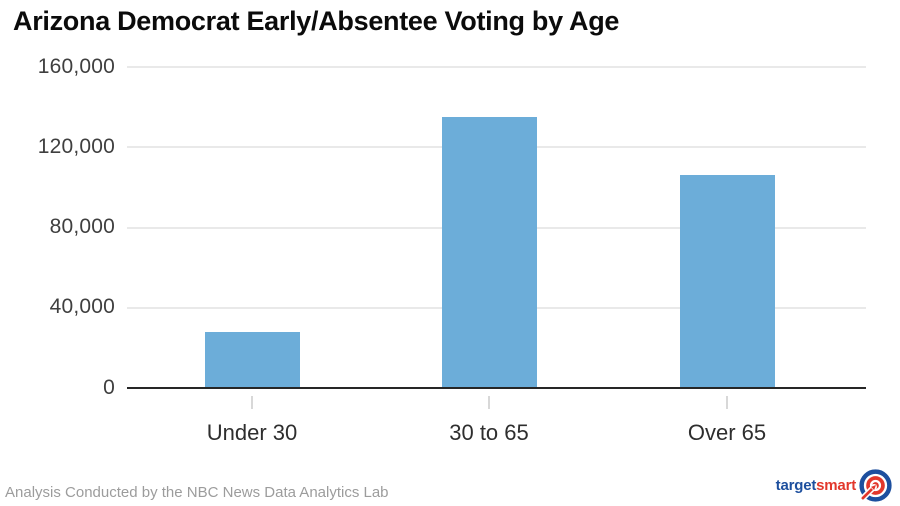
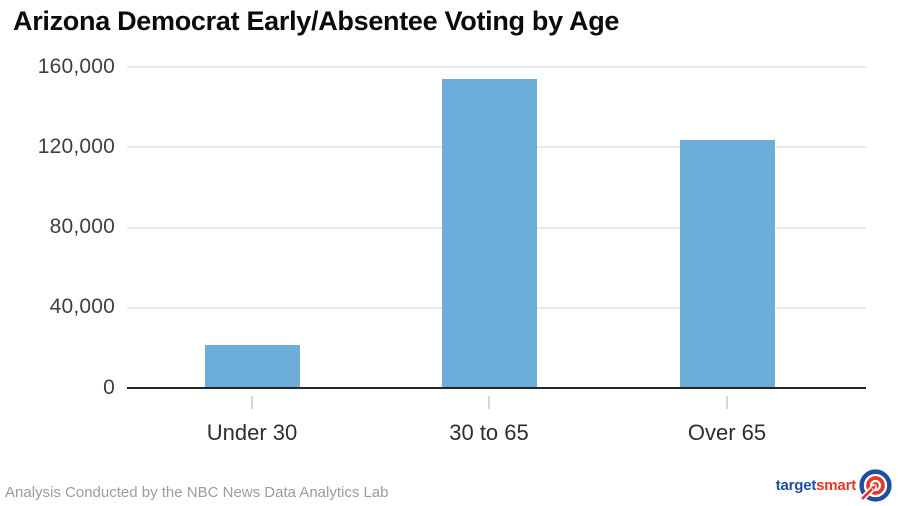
Under 30: 28000 -> 22000
30 to 65: 135000 -> 154000
Over 65: 106000 -> 124000
